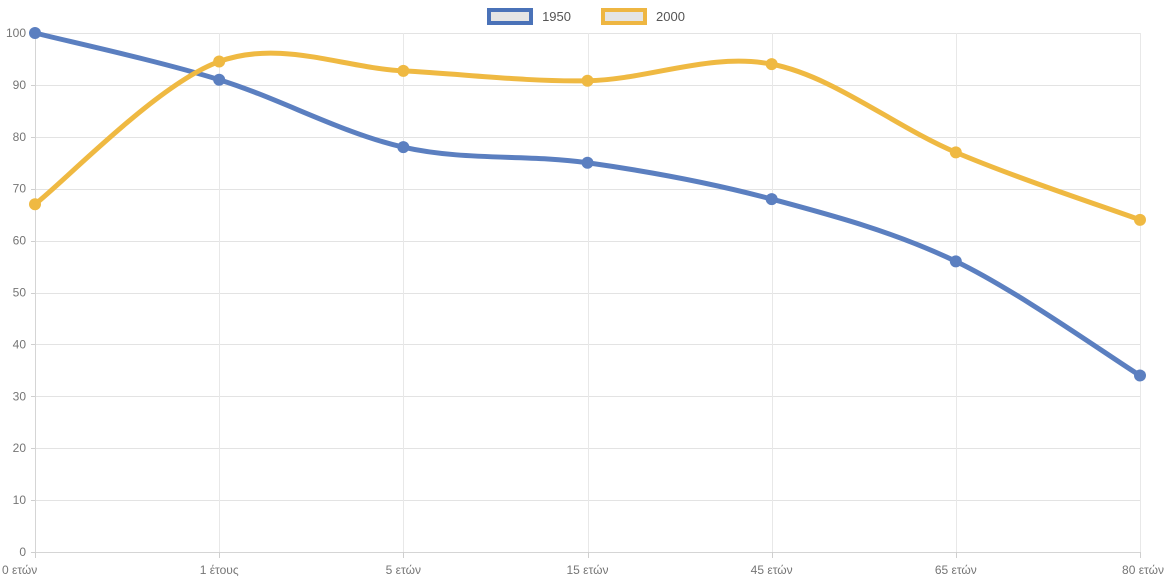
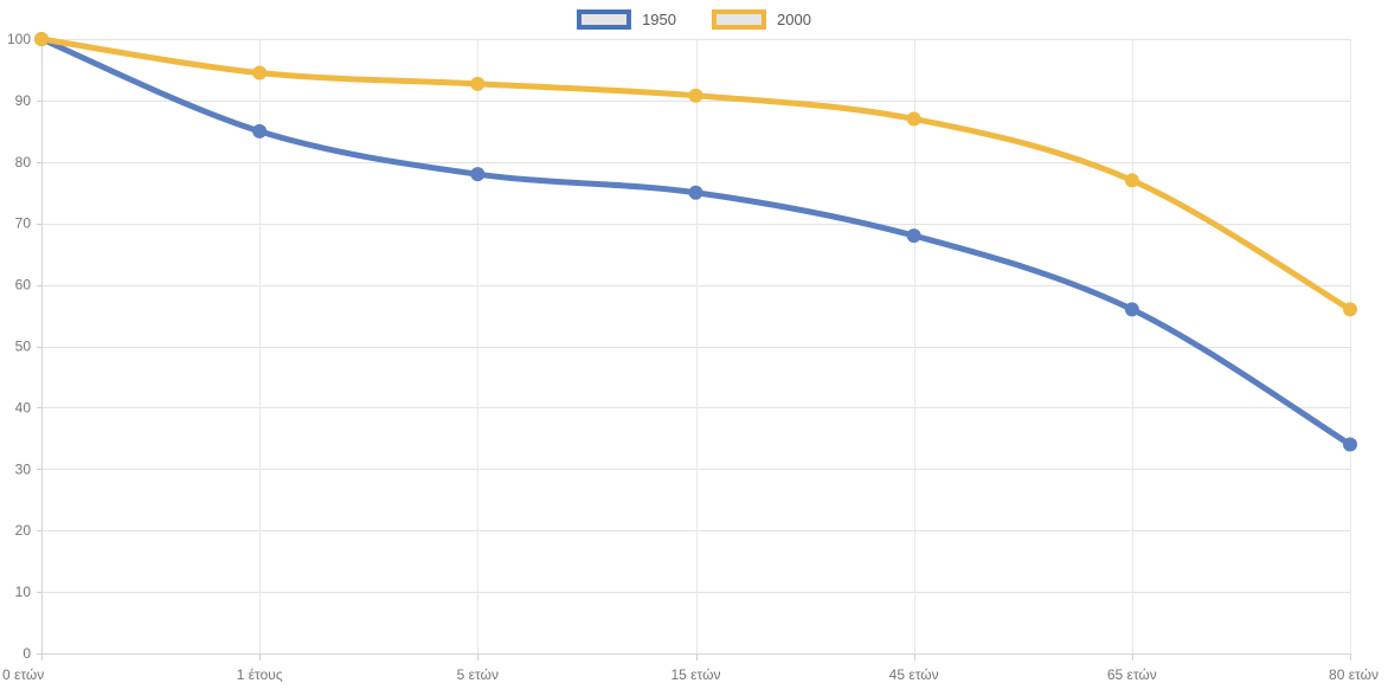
2000/0 ετών: 67 -> 100
1950/1 έτους: 91 -> 85
2000/45 ετών: 94 -> 87
2000/80 ετών: 64 -> 56
